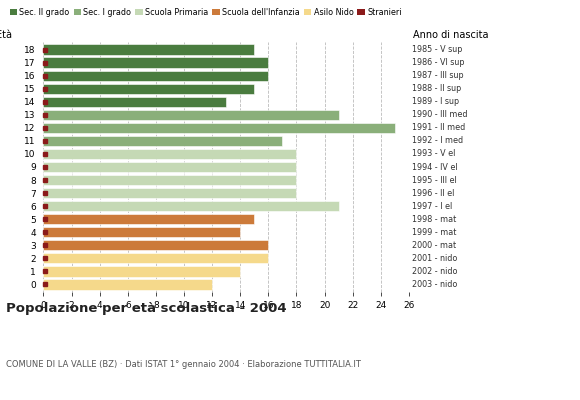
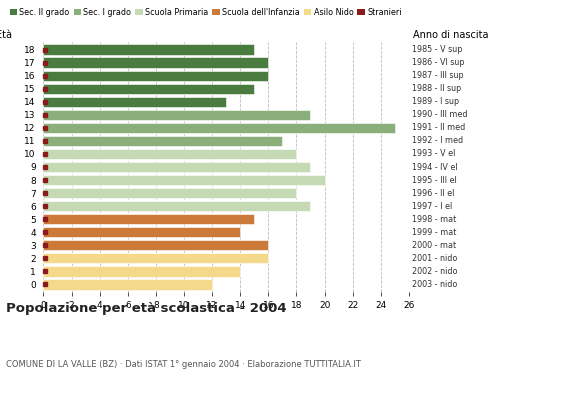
13: 21 -> 19
9: 18 -> 19
8: 18 -> 20
6: 21 -> 19
